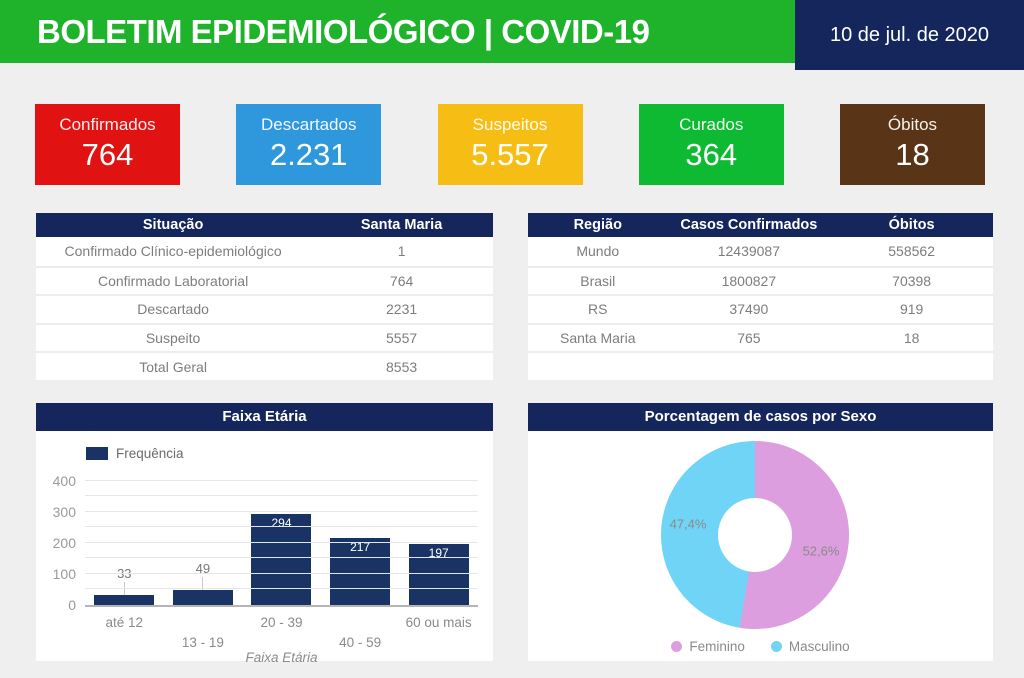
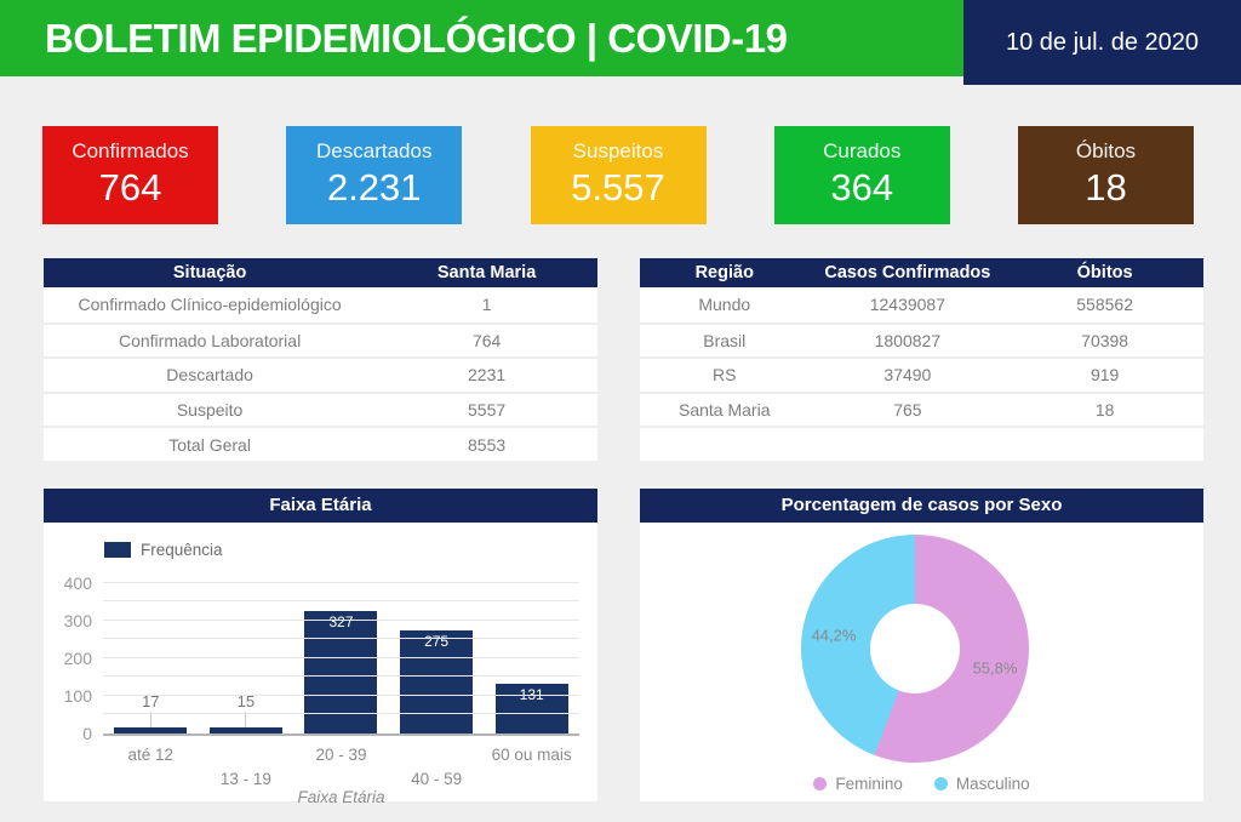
Faixa Etária/até 12: 33 -> 17
Faixa Etária/13 - 19: 49 -> 15
Faixa Etária/20 - 39: 294 -> 327
Faixa Etária/40 - 59: 217 -> 275
Faixa Etária/60 ou mais: 197 -> 131
Porcentagem de casos por Sexo/Feminino: 52,6% -> 55,8%
Porcentagem de casos por Sexo/Masculino: 47,4% -> 44,2%
